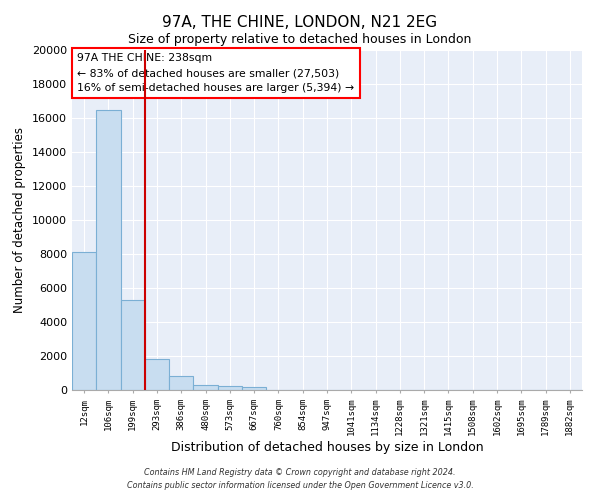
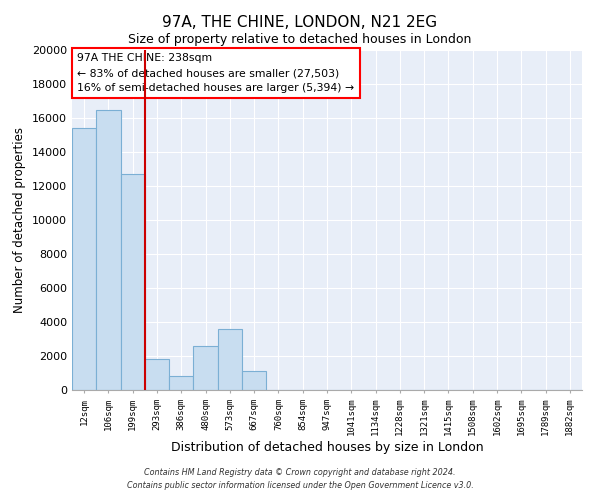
12sqm: 8100 -> 15400
199sqm: 5300 -> 12700
480sqm: 300 -> 2600
573sqm: 200 -> 3600
667sqm: 200 -> 1100
